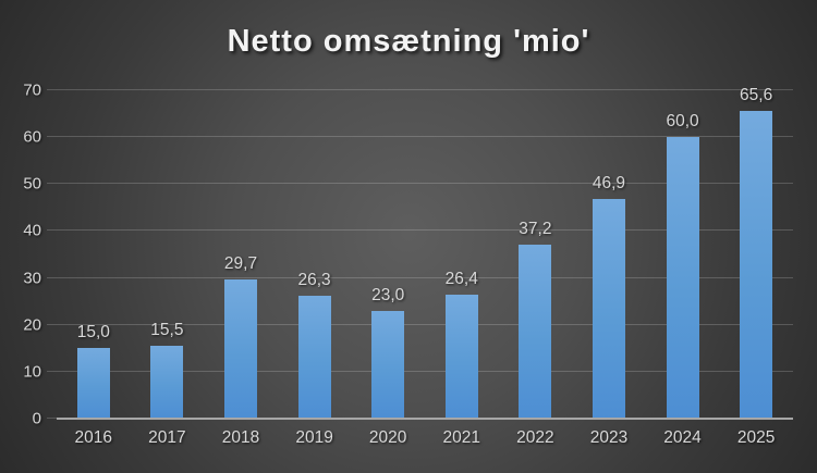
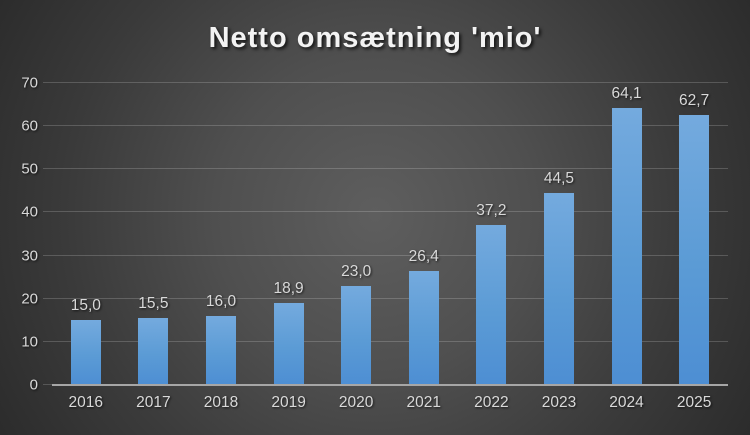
2018: 29,7 -> 16,0
2019: 26,3 -> 18,9
2023: 46,9 -> 44,5
2024: 60,0 -> 64,1
2025: 65,6 -> 62,7
